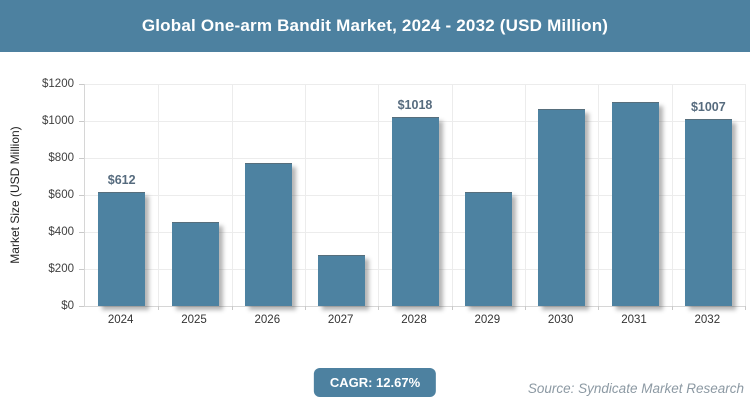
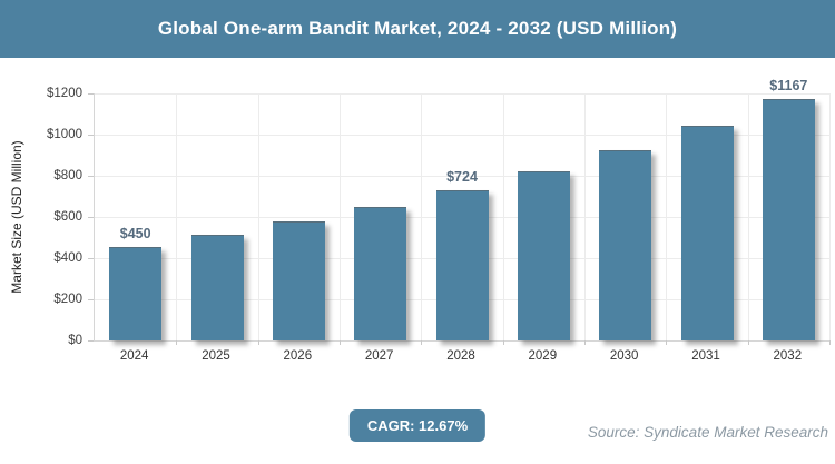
2024: $612 -> $450
2025: $450 -> $510
2026: $770 -> $570
2027: $270 -> $640
2028: $1018 -> $724
2029: $610 -> $820
2030: $1060 -> $920
2031: $1100 -> $1040
2032: $1007 -> $1167
